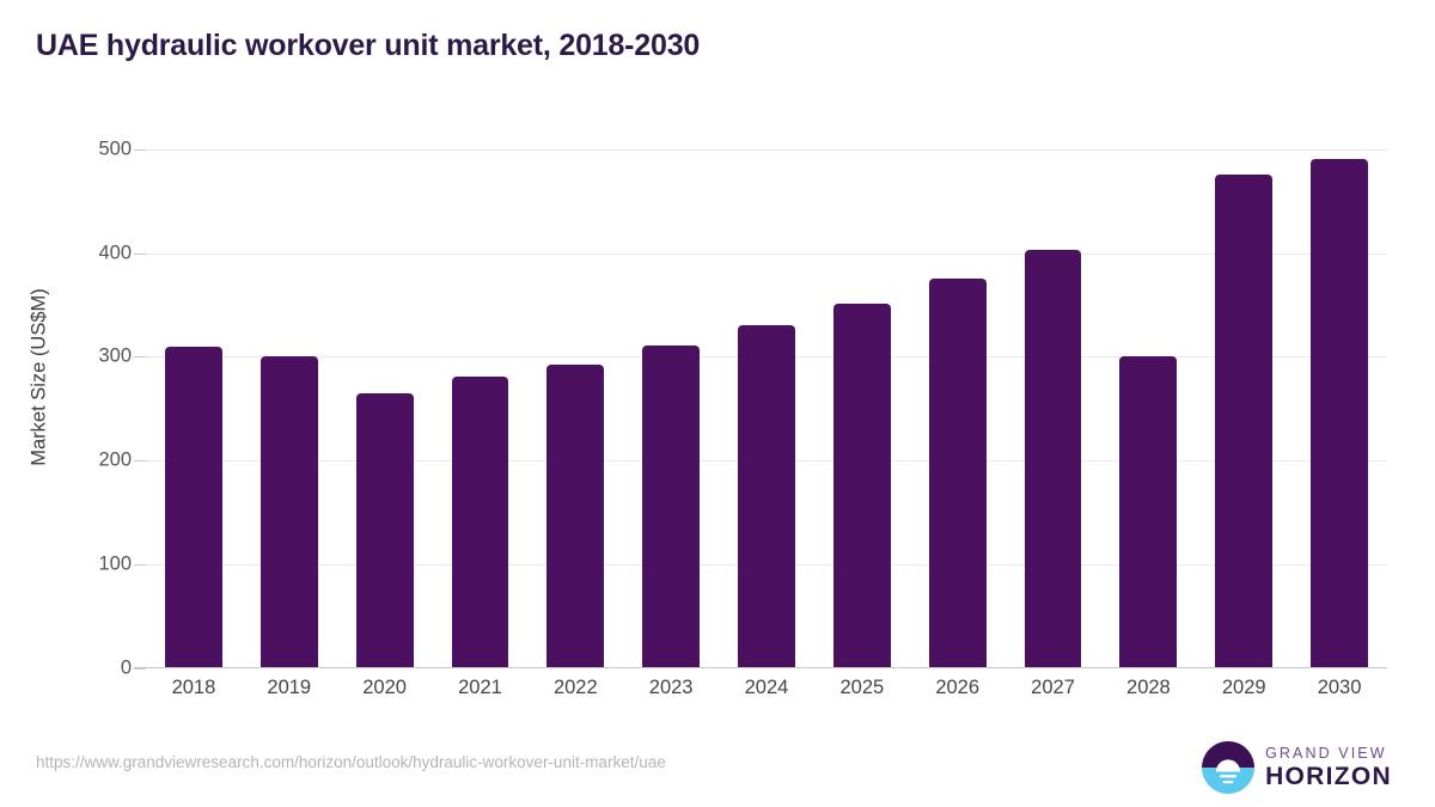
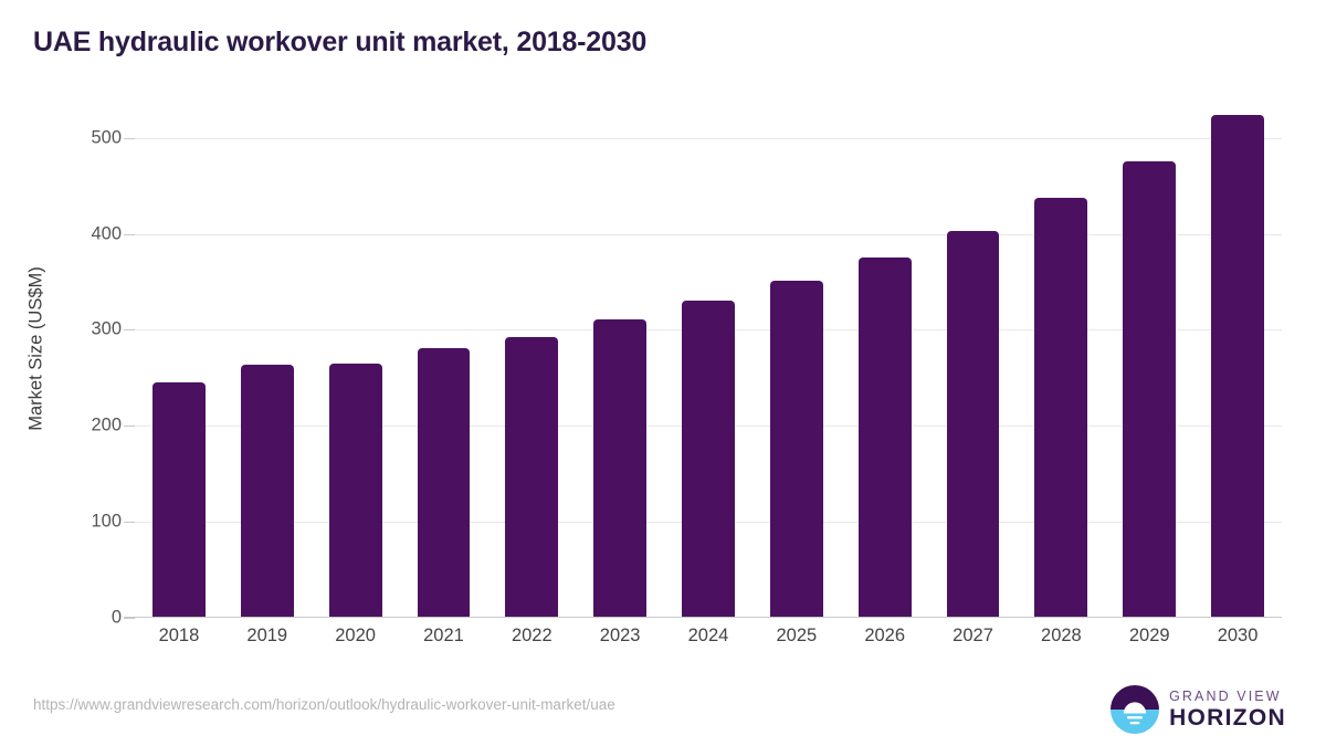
2018: 310 -> 240
2019: 300 -> 260
2028: 300 -> 440
2030: 490 -> 520
